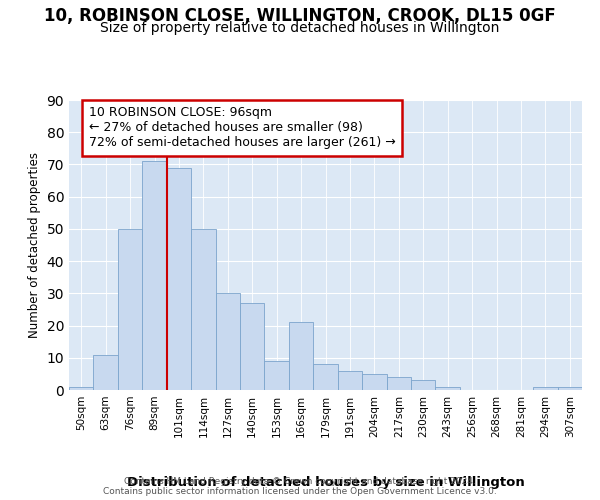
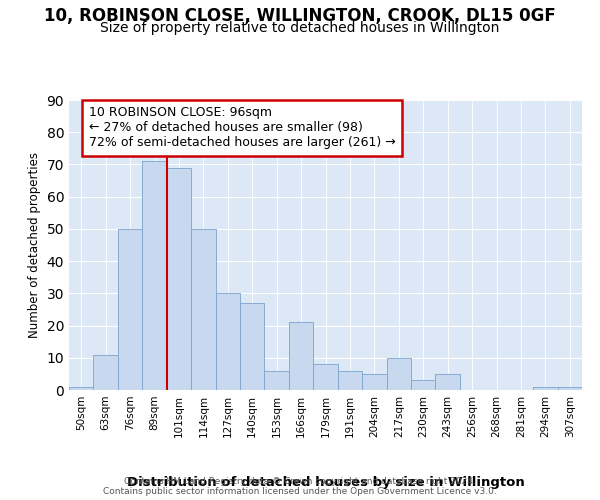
153sqm: 9 -> 6
217sqm: 4 -> 10
243sqm: 1 -> 5
